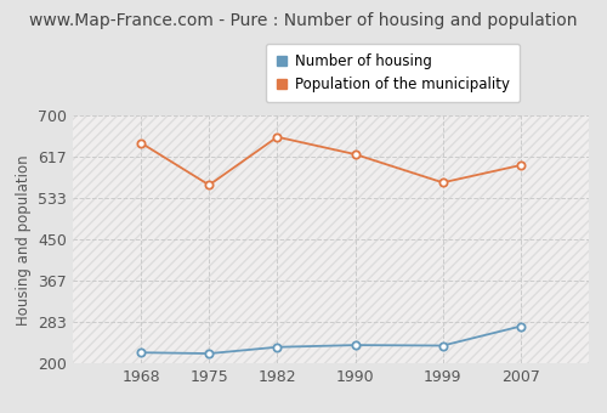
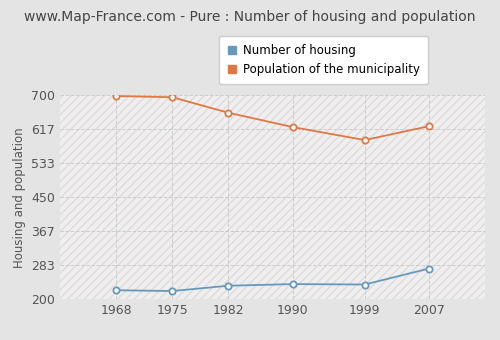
Population of the municipality/1968: 645 -> 698
Population of the municipality/1975: 560 -> 695
Population of the municipality/1999: 565 -> 590
Population of the municipality/2007: 600 -> 624
